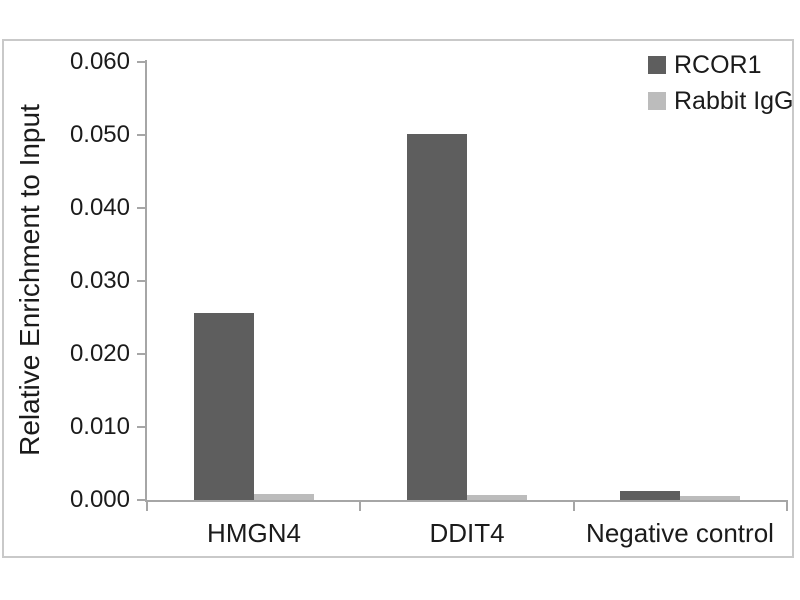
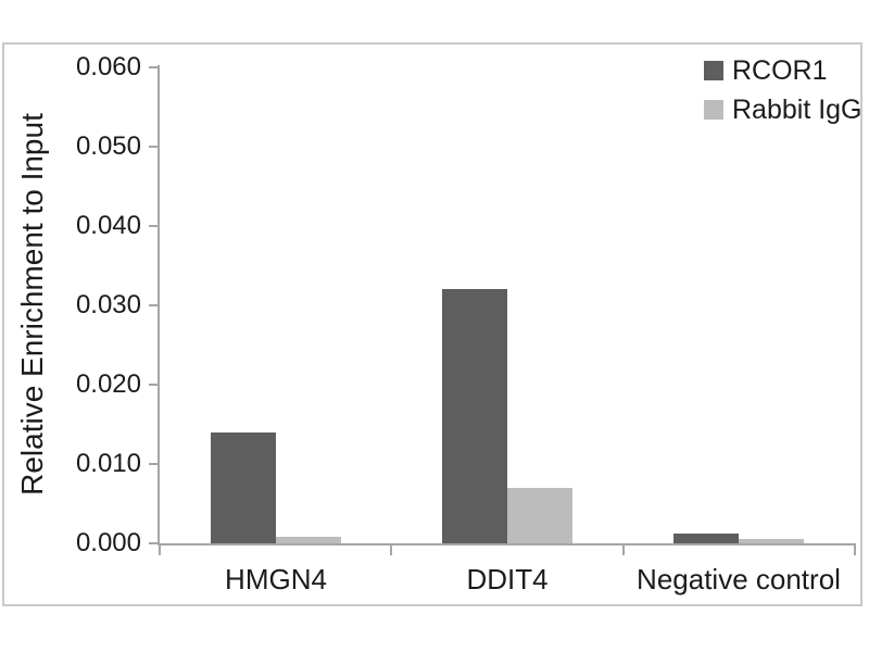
RCOR1/HMGN4: 0.026 -> 0.014
RCOR1/DDIT4: 0.050 -> 0.032
Rabbit IgG/DDIT4: 0.001 -> 0.007
